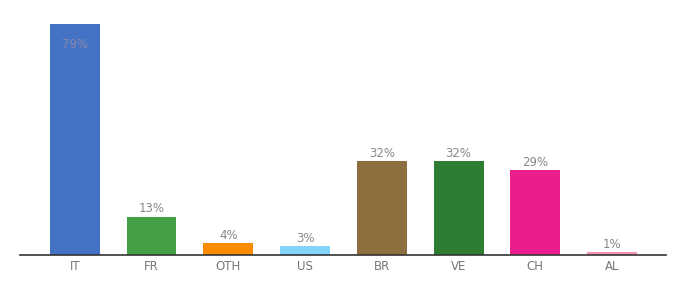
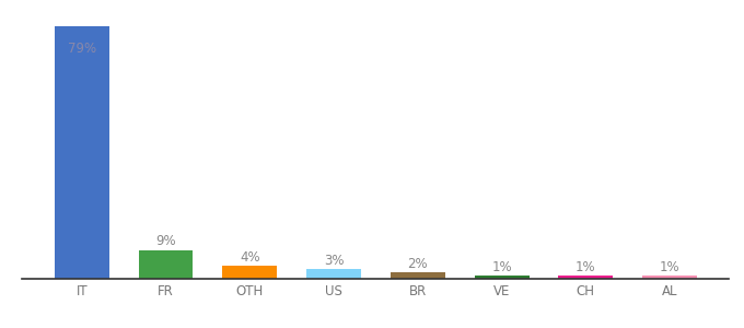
FR: 13% -> 9%
BR: 32% -> 2%
VE: 32% -> 1%
CH: 29% -> 1%
